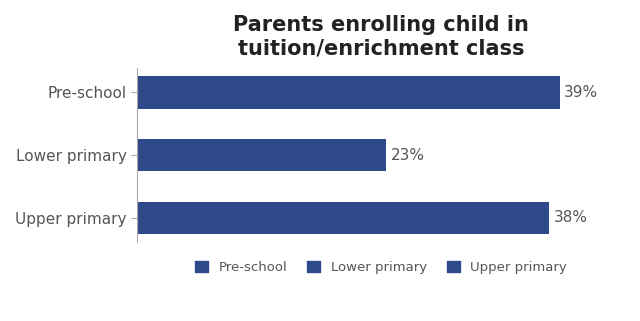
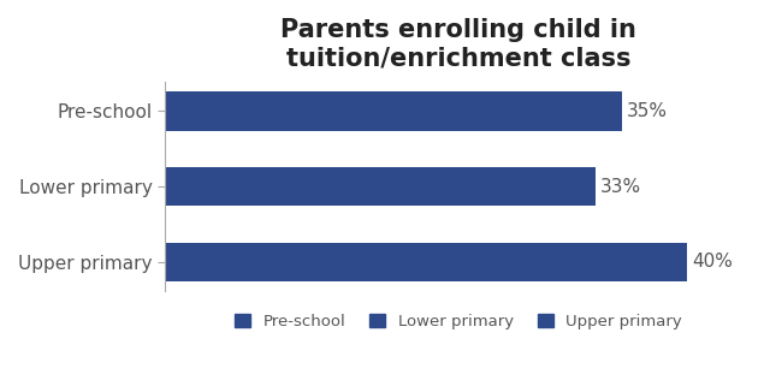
Pre-school: 39% -> 35%
Lower primary: 23% -> 33%
Upper primary: 38% -> 40%
